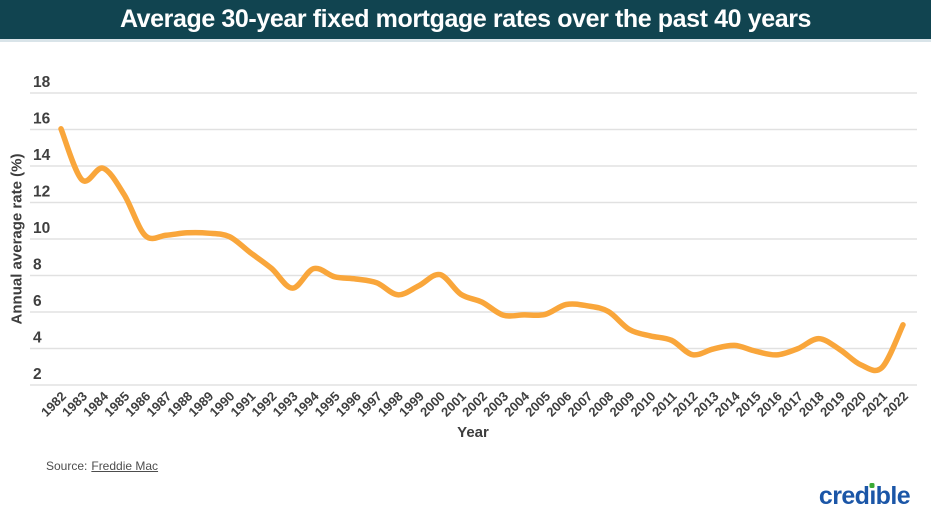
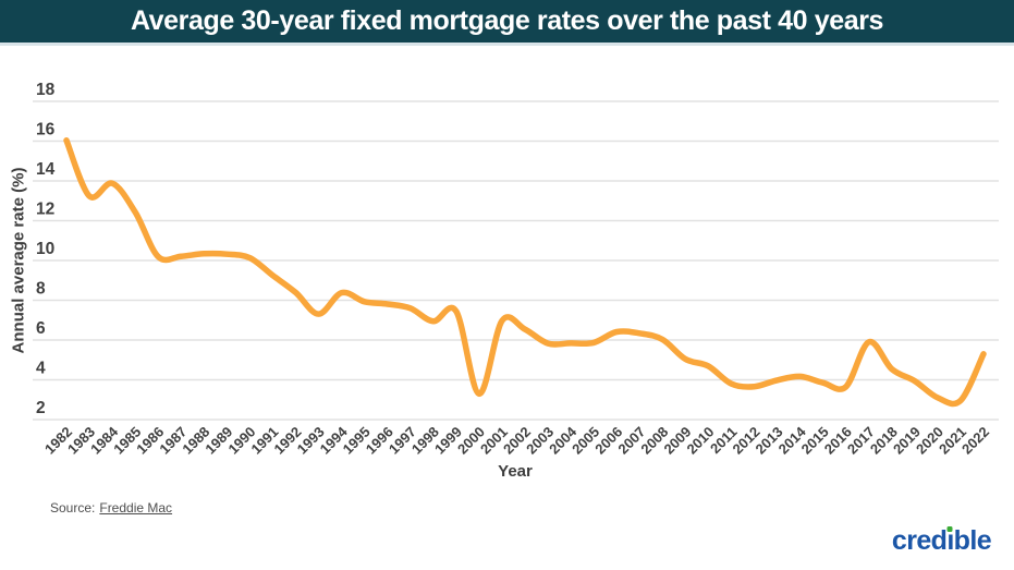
2000: 8.1 -> 3.3
2011: 4.5 -> 3.8
2017: 4.0 -> 5.9
